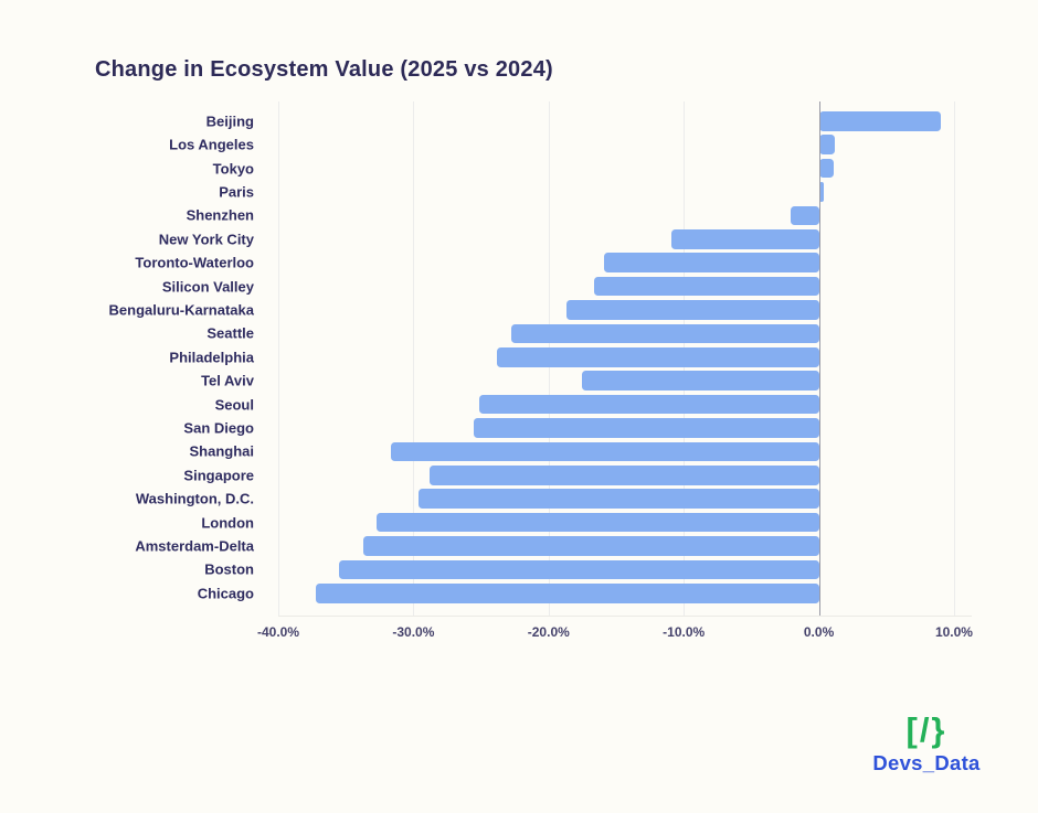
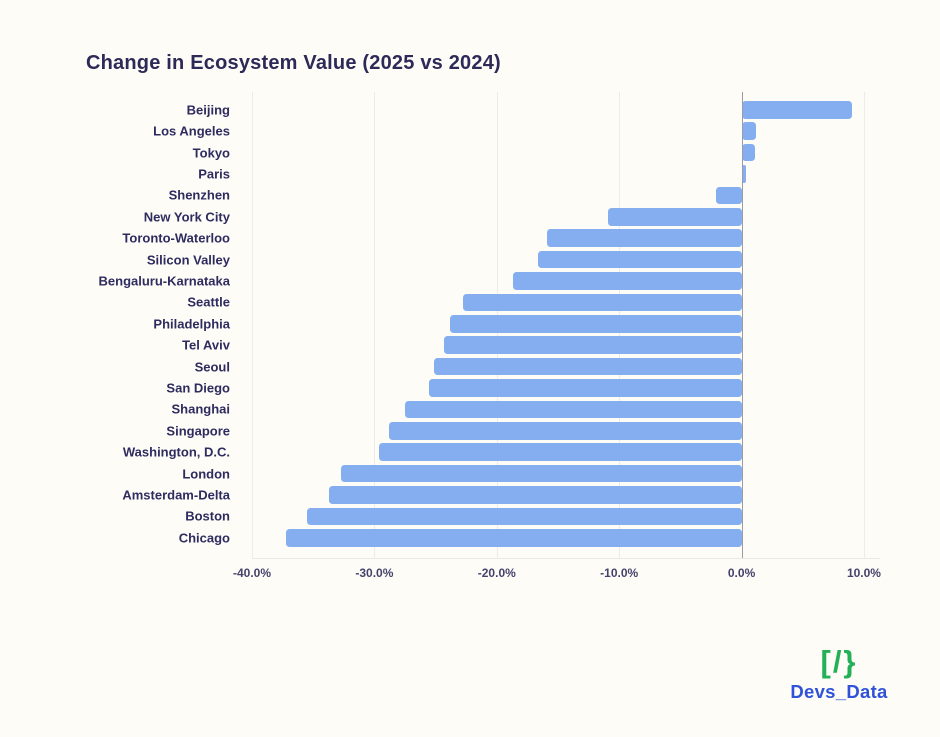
Tel Aviv: -17.5% -> -24.3%
Shanghai: -31.7% -> -27.5%
